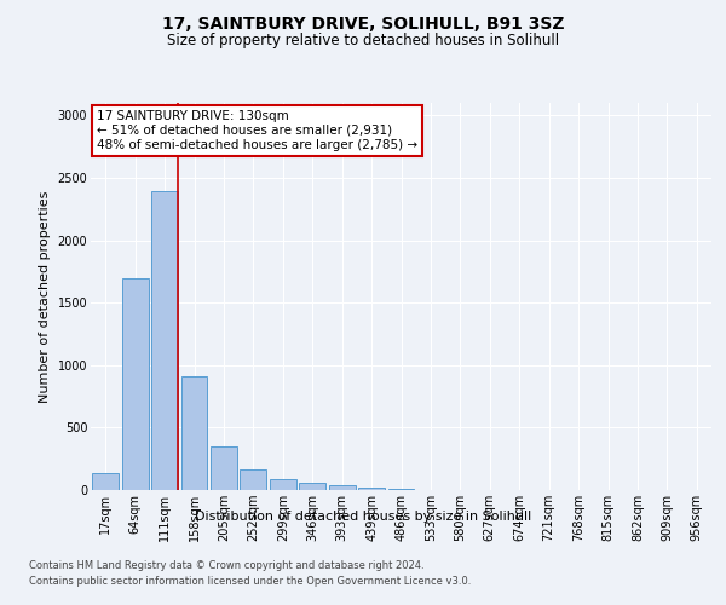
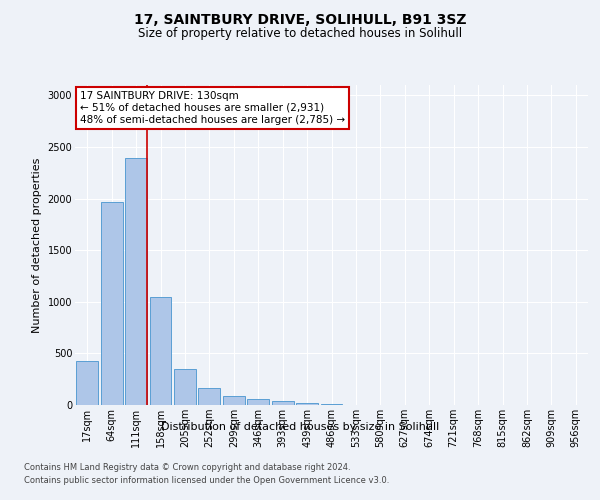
17sqm: 140 -> 430
64sqm: 1700 -> 1970
158sqm: 910 -> 1050
